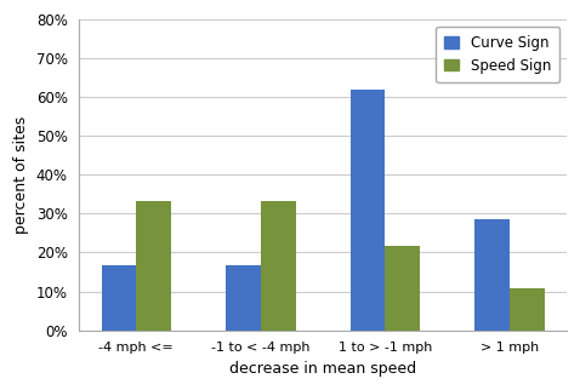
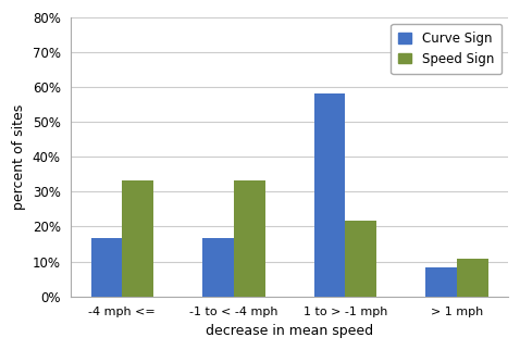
Curve Sign/1 to > -1 mph: 62.0% -> 58.3%
Curve Sign/> 1 mph: 28.5% -> 8.3%
